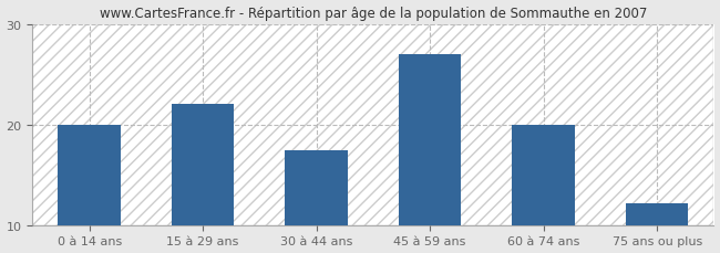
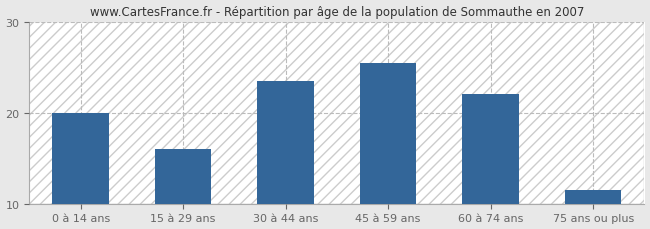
15 à 29 ans: 22.0 -> 16.0
30 à 44 ans: 17.4 -> 23.5
45 à 59 ans: 27.0 -> 25.5
60 à 74 ans: 20.0 -> 22.0
75 ans ou plus: 12.2 -> 11.5
